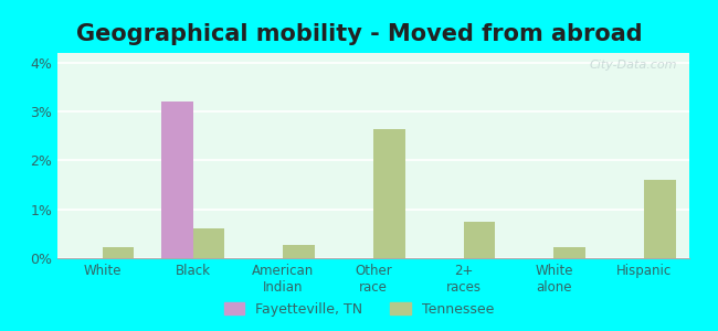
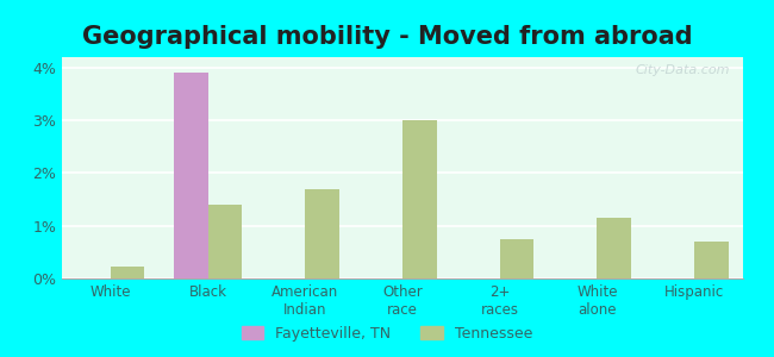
Fayetteville, TN/Black: 3.2% -> 3.9%
Tennessee/Black: 0.60% -> 1.40%
Tennessee/American Indian: 0.28% -> 1.70%
Tennessee/Other race: 2.65% -> 3.00%
Tennessee/White alone: 0.22% -> 1.15%
Tennessee/Hispanic: 1.60% -> 0.70%
